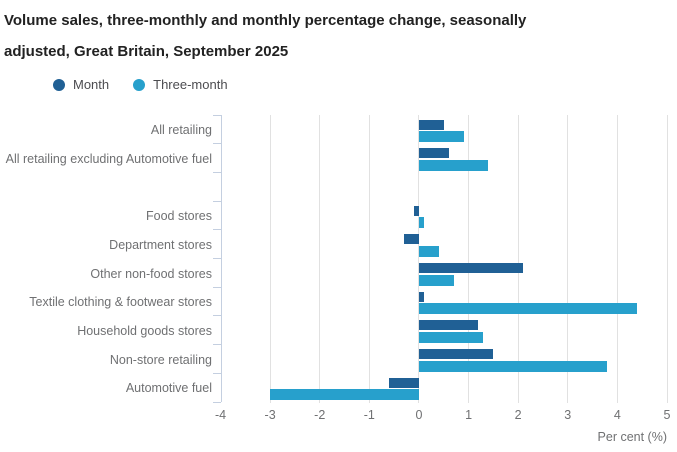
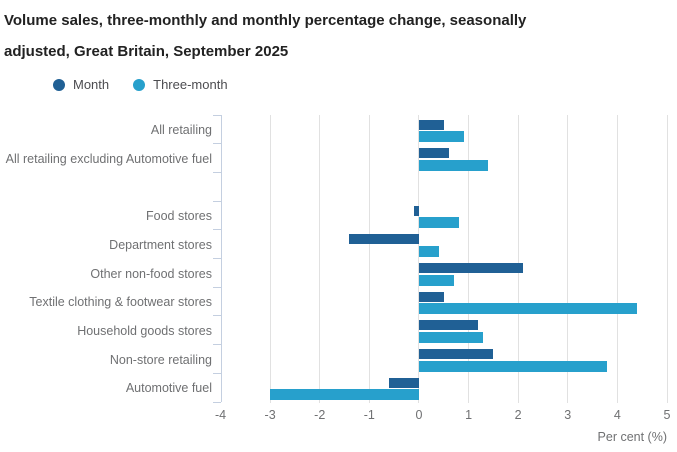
Three-month/Food stores: 0.1 -> 0.8
Month/Department stores: -0.3 -> -1.4
Month/Textile clothing & footwear stores: 0.1 -> 0.5
